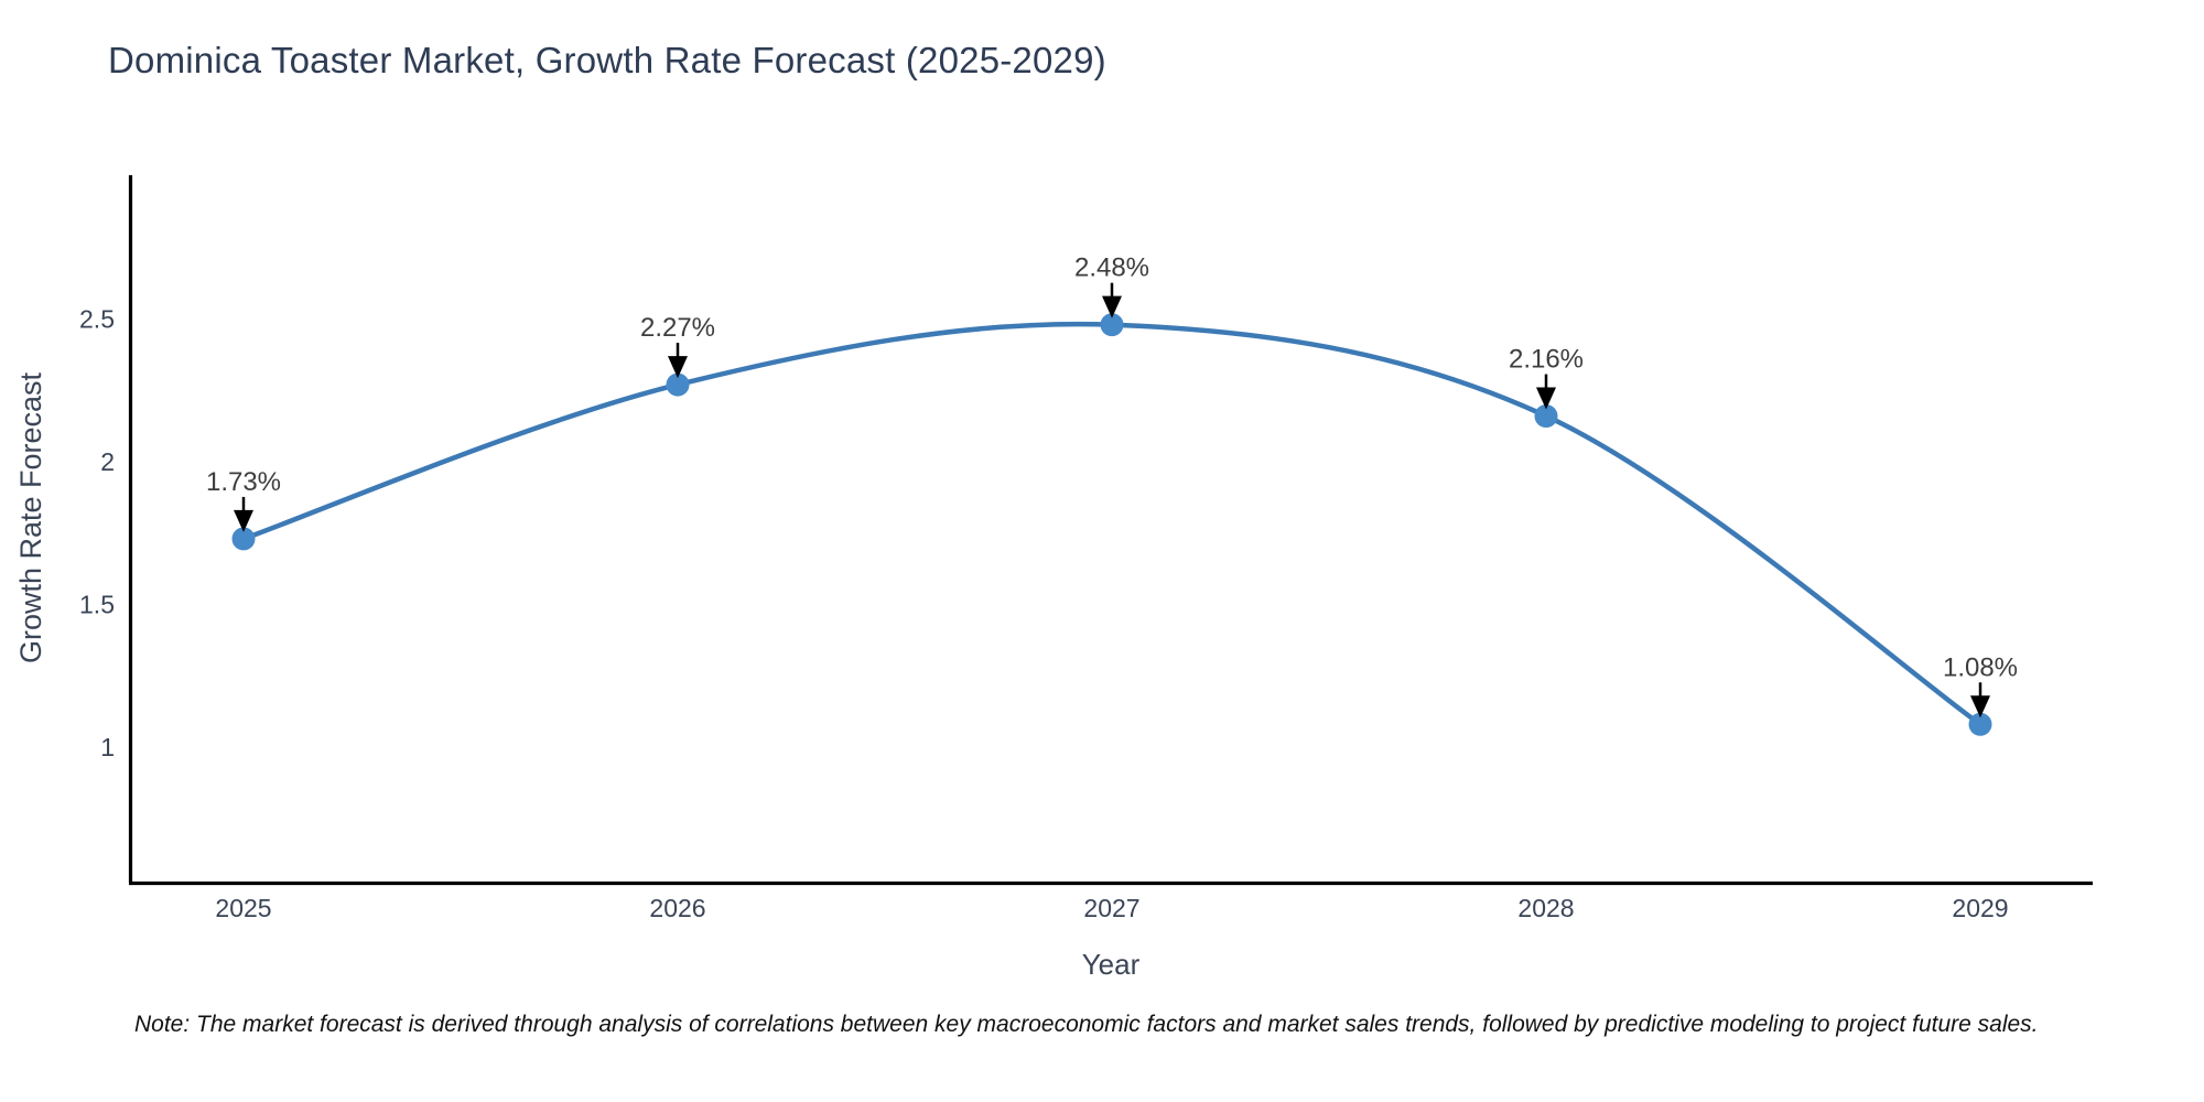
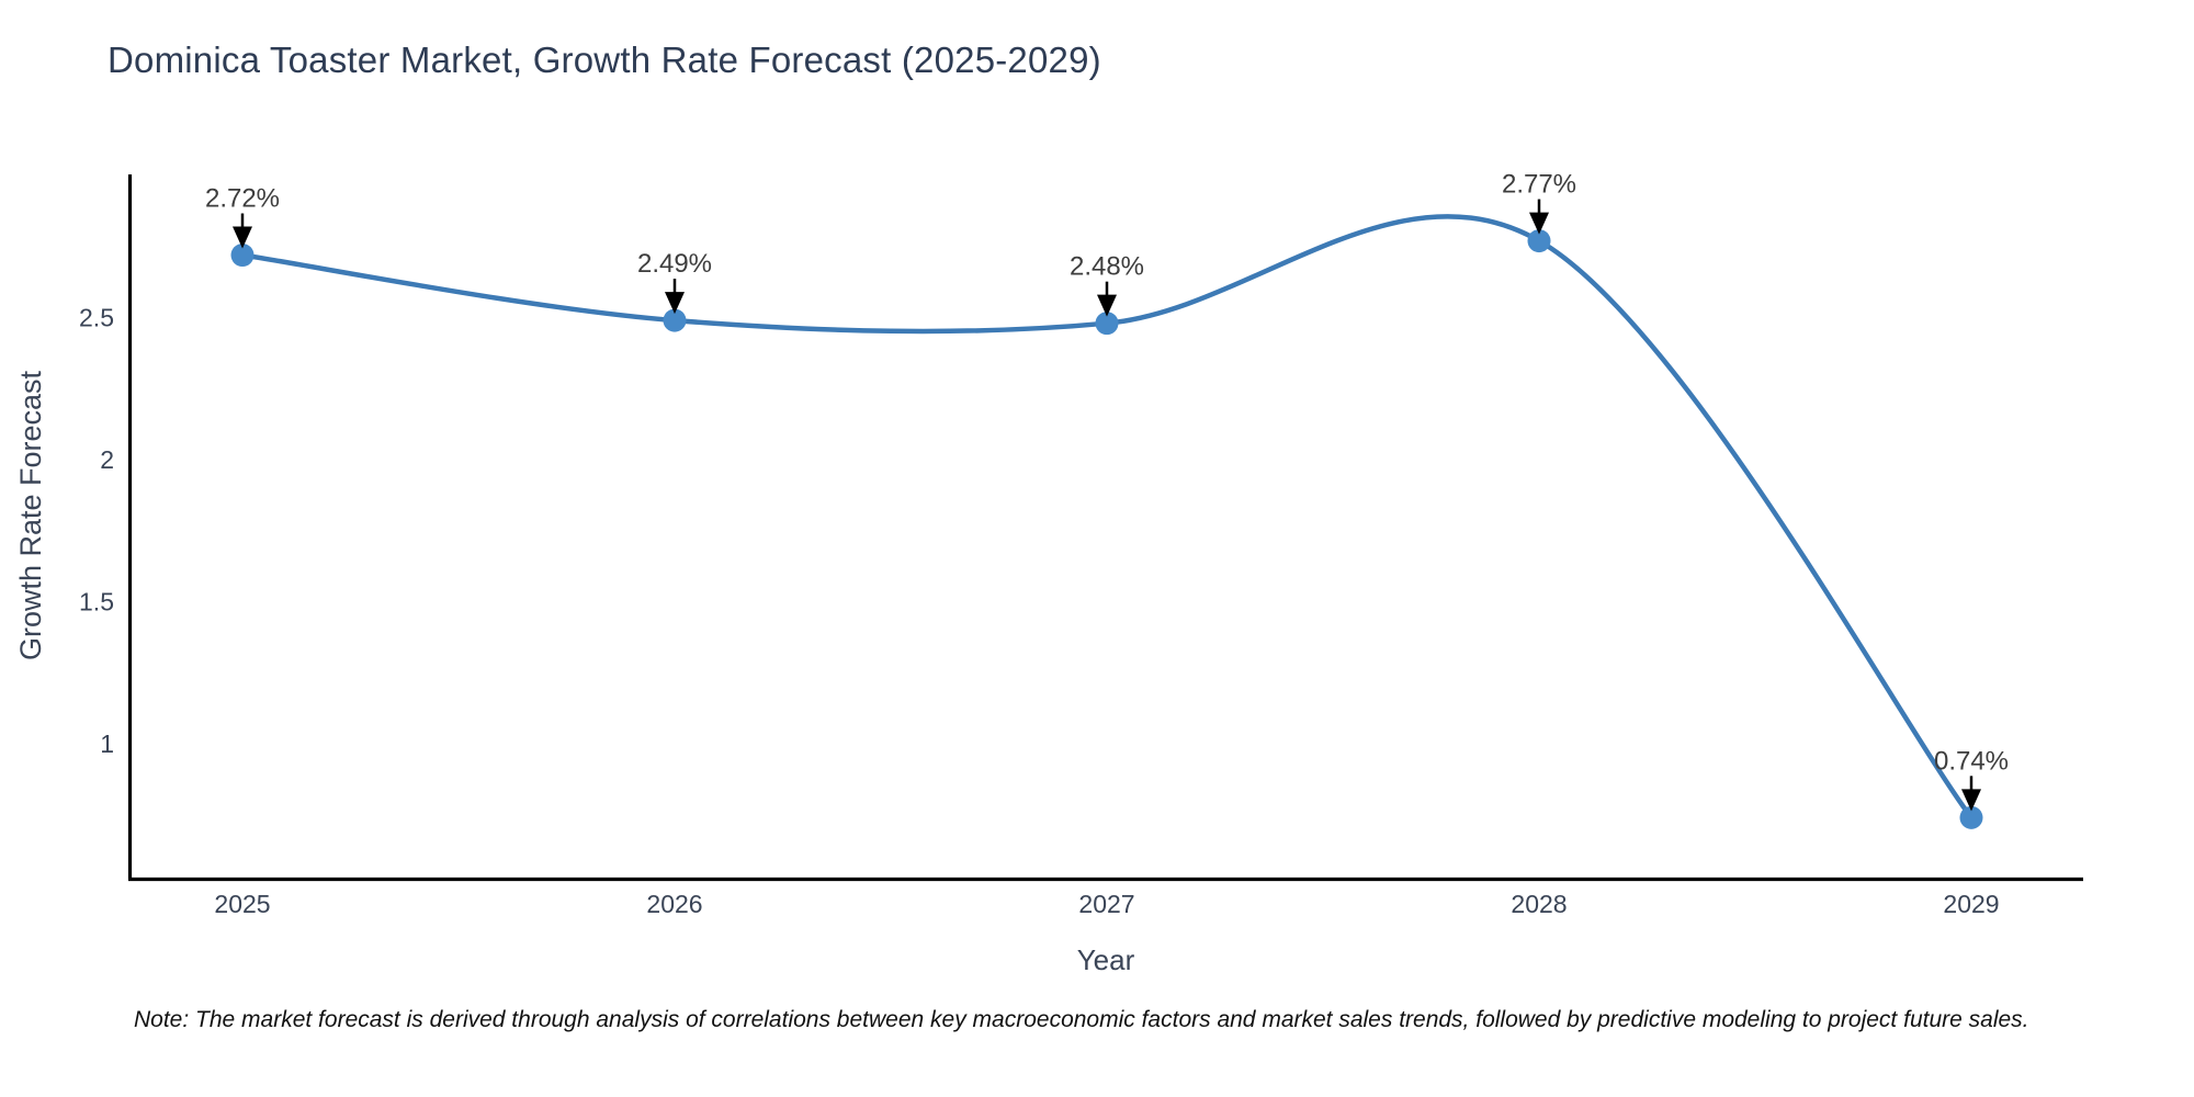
2025: 1.73% -> 2.72%
2026: 2.27% -> 2.49%
2028: 2.16% -> 2.77%
2029: 1.08% -> 0.74%
